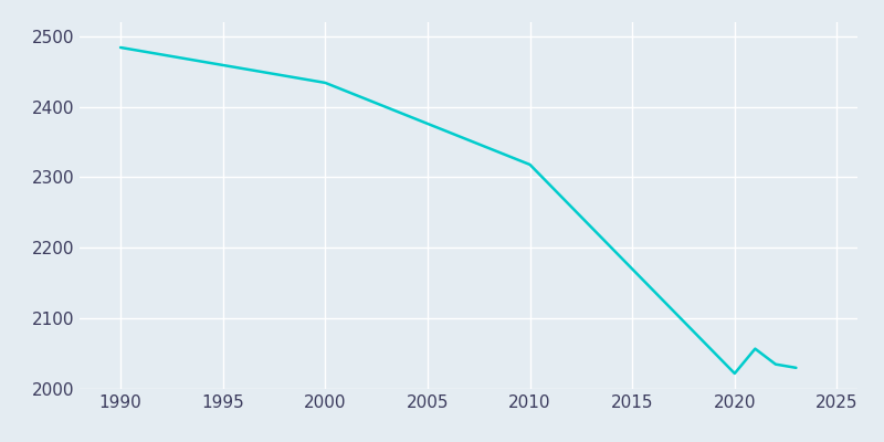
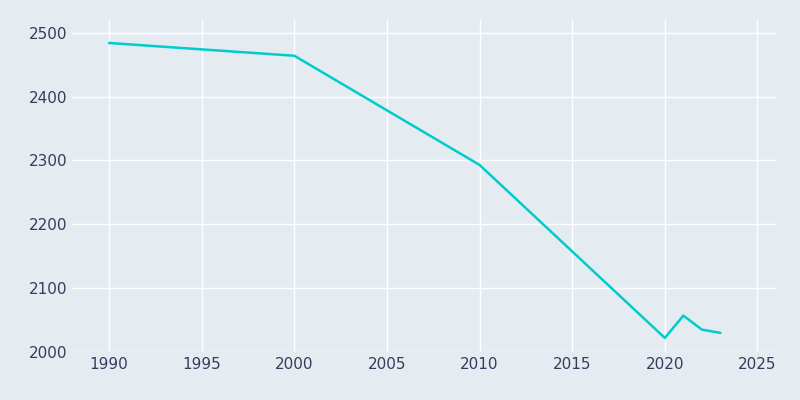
2000: 2434 -> 2464
2010: 2318 -> 2293
